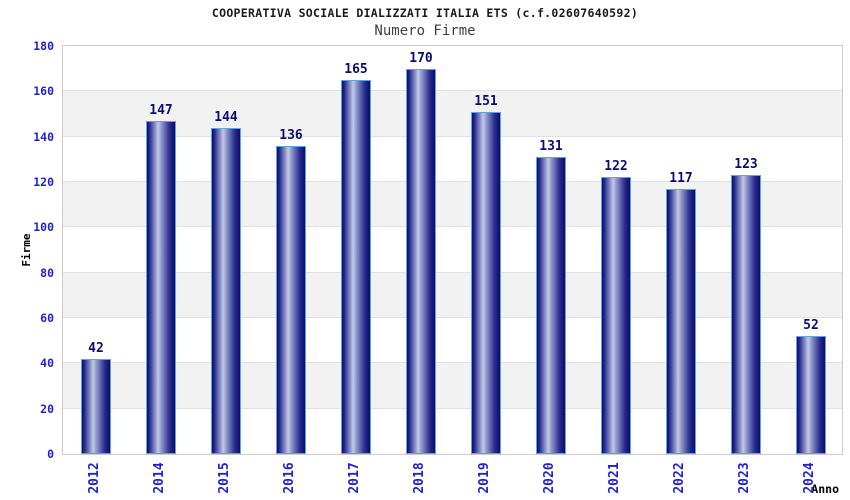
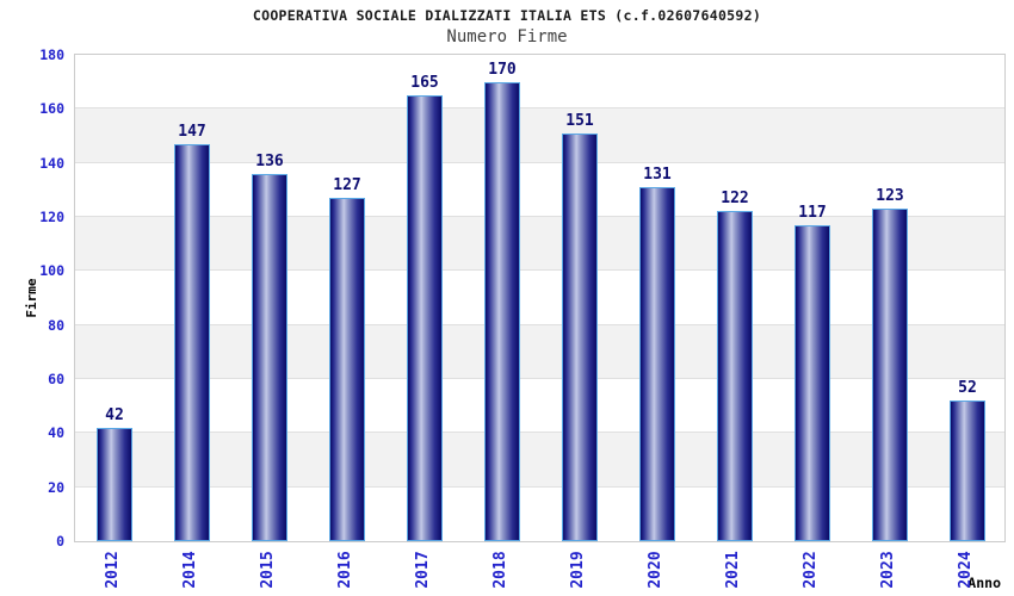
2015: 144 -> 136
2016: 136 -> 127
